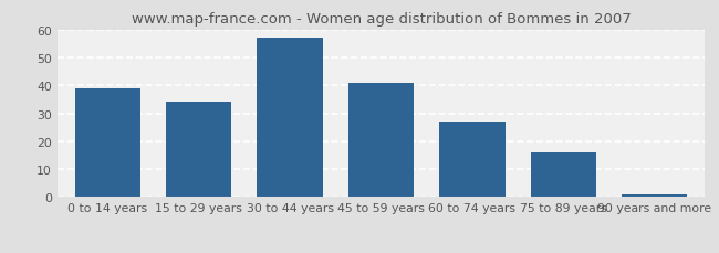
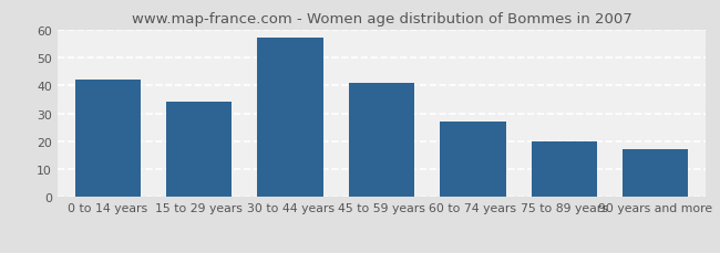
0 to 14 years: 39 -> 42
75 to 89 years: 16 -> 20
90 years and more: 1 -> 17
